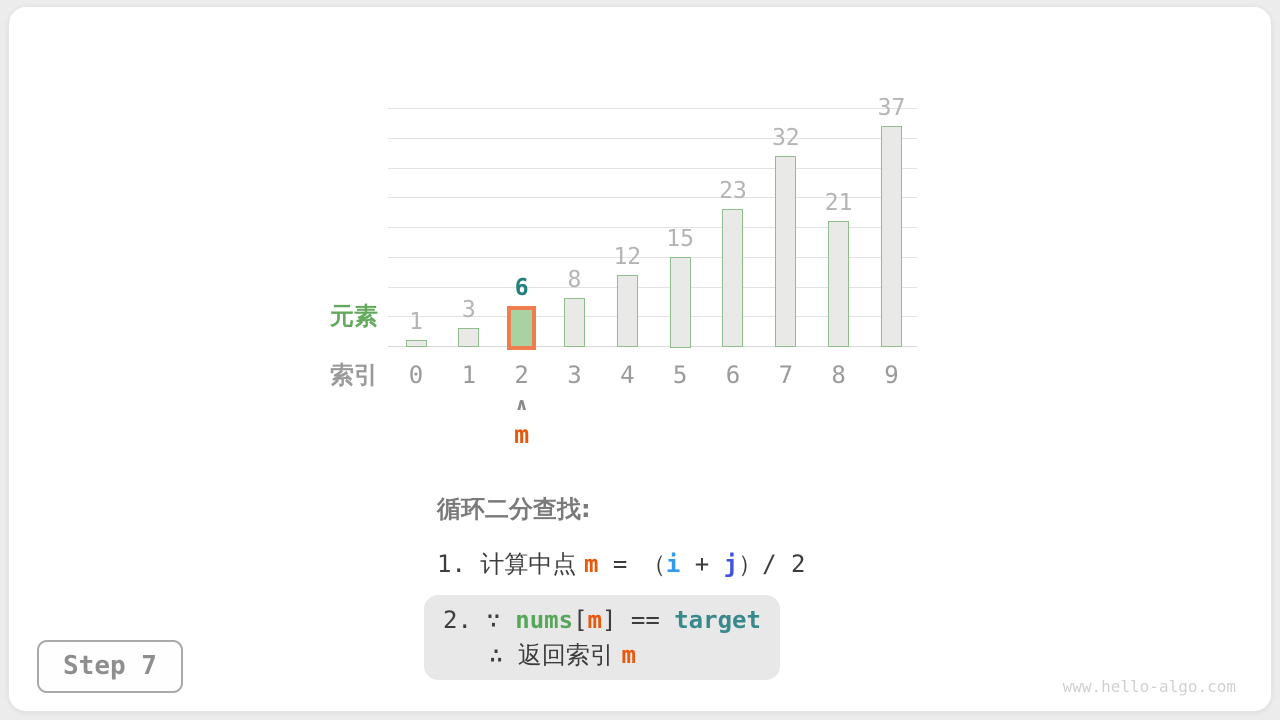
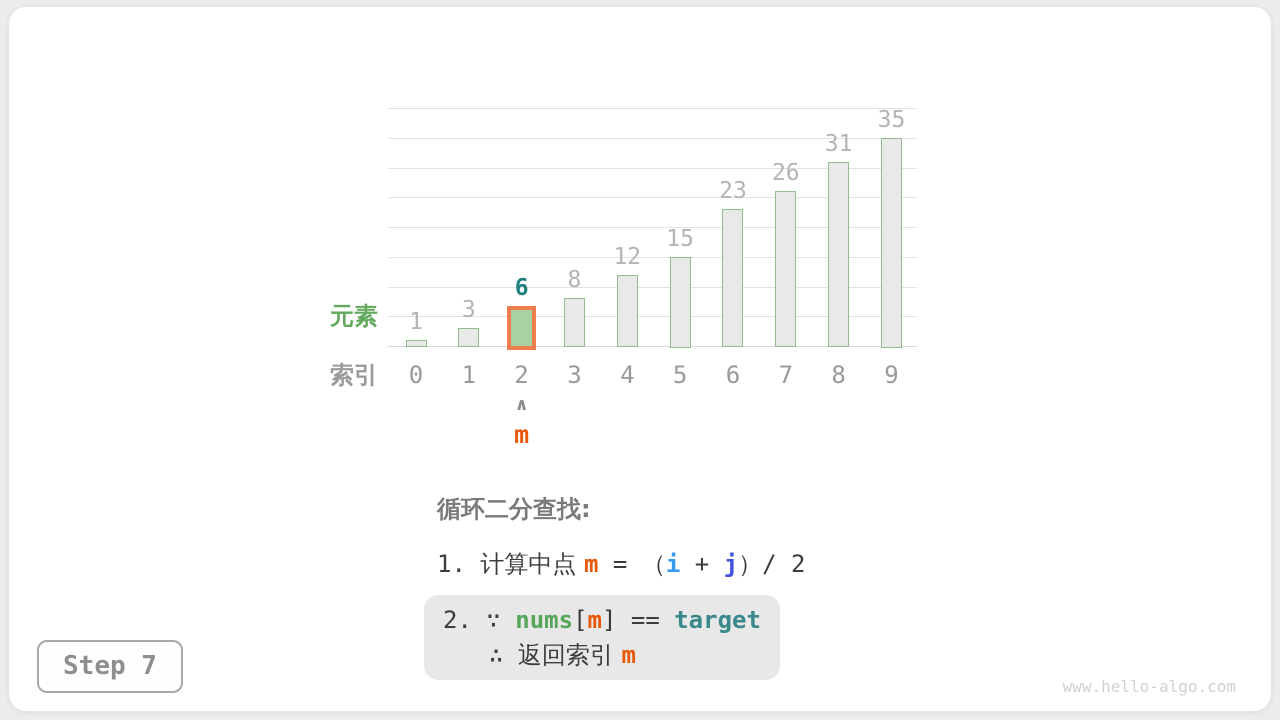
7: 32 -> 26
8: 21 -> 31
9: 37 -> 35
